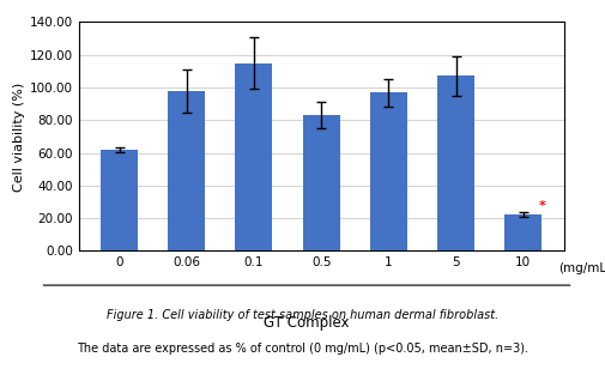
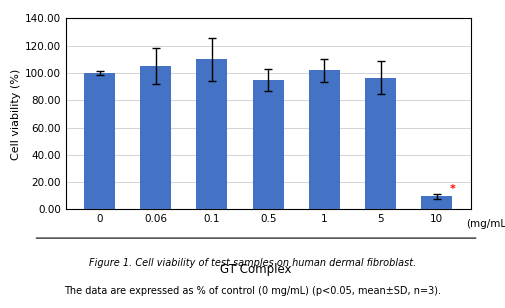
0: 62 -> 100
0.06: 98 -> 105
0.1: 115 -> 110
0.5: 83 -> 95
1: 97 -> 102
5: 107 -> 96
10: 22 -> 10
